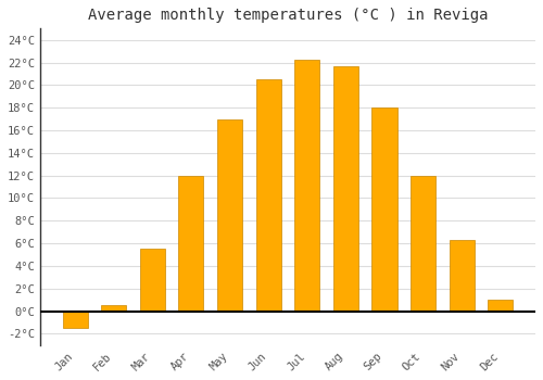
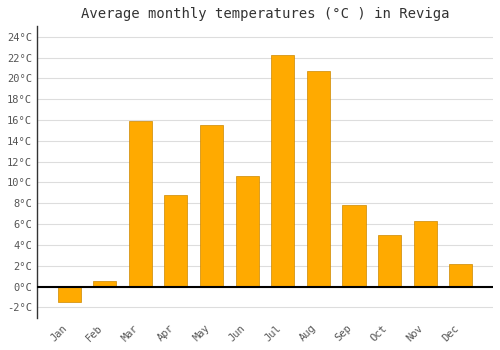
Mar: 5.5°C -> 15.9°C
Apr: 12.0°C -> 8.8°C
May: 17.0°C -> 15.5°C
Jun: 20.5°C -> 10.6°C
Aug: 21.7°C -> 20.7°C
Sep: 18.0°C -> 7.8°C
Oct: 12.0°C -> 5.0°C
Dec: 1.0°C -> 2.2°C
